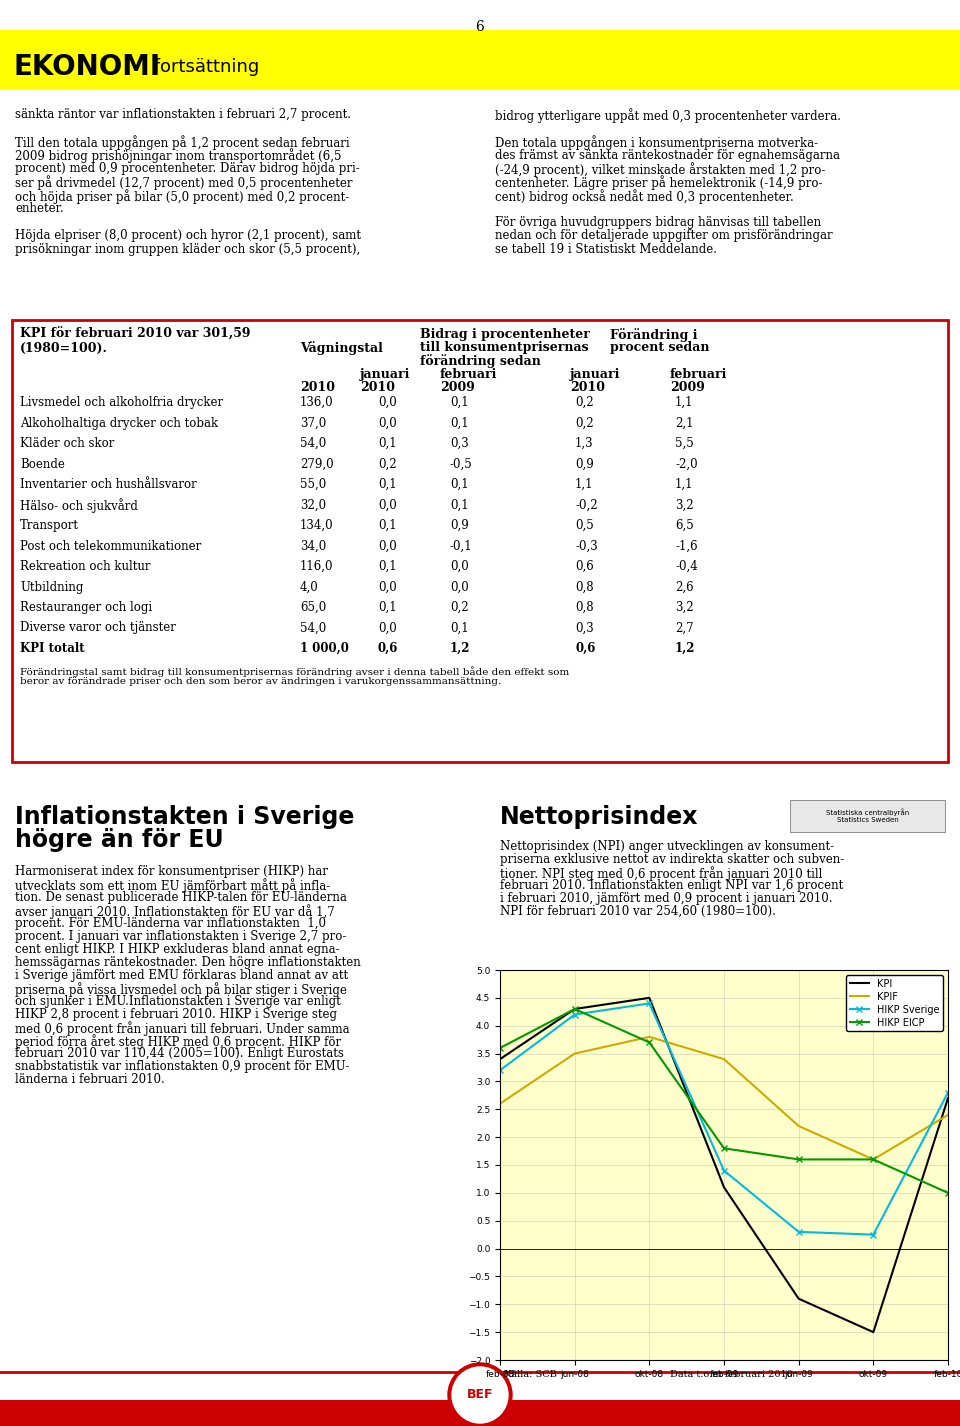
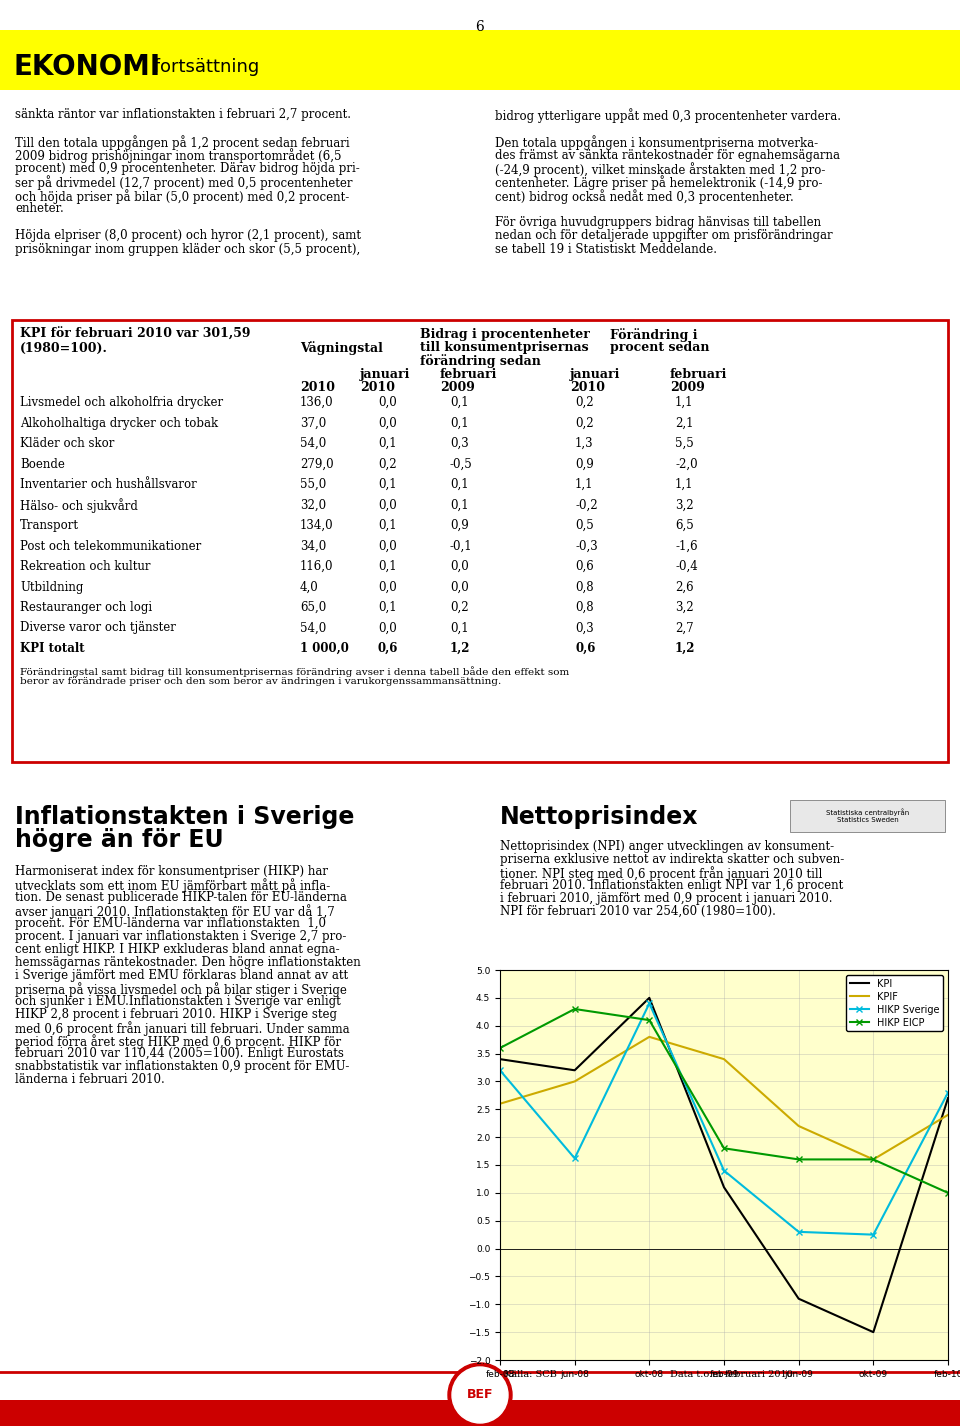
KPI/jun-08: 4.3 -> 3.2
KPIF/jun-08: 3.5 -> 3.0
HIKP Sverige/jun-08: 4.20 -> 1.62
HIKP EICP/okt-08: 3.7 -> 4.1
